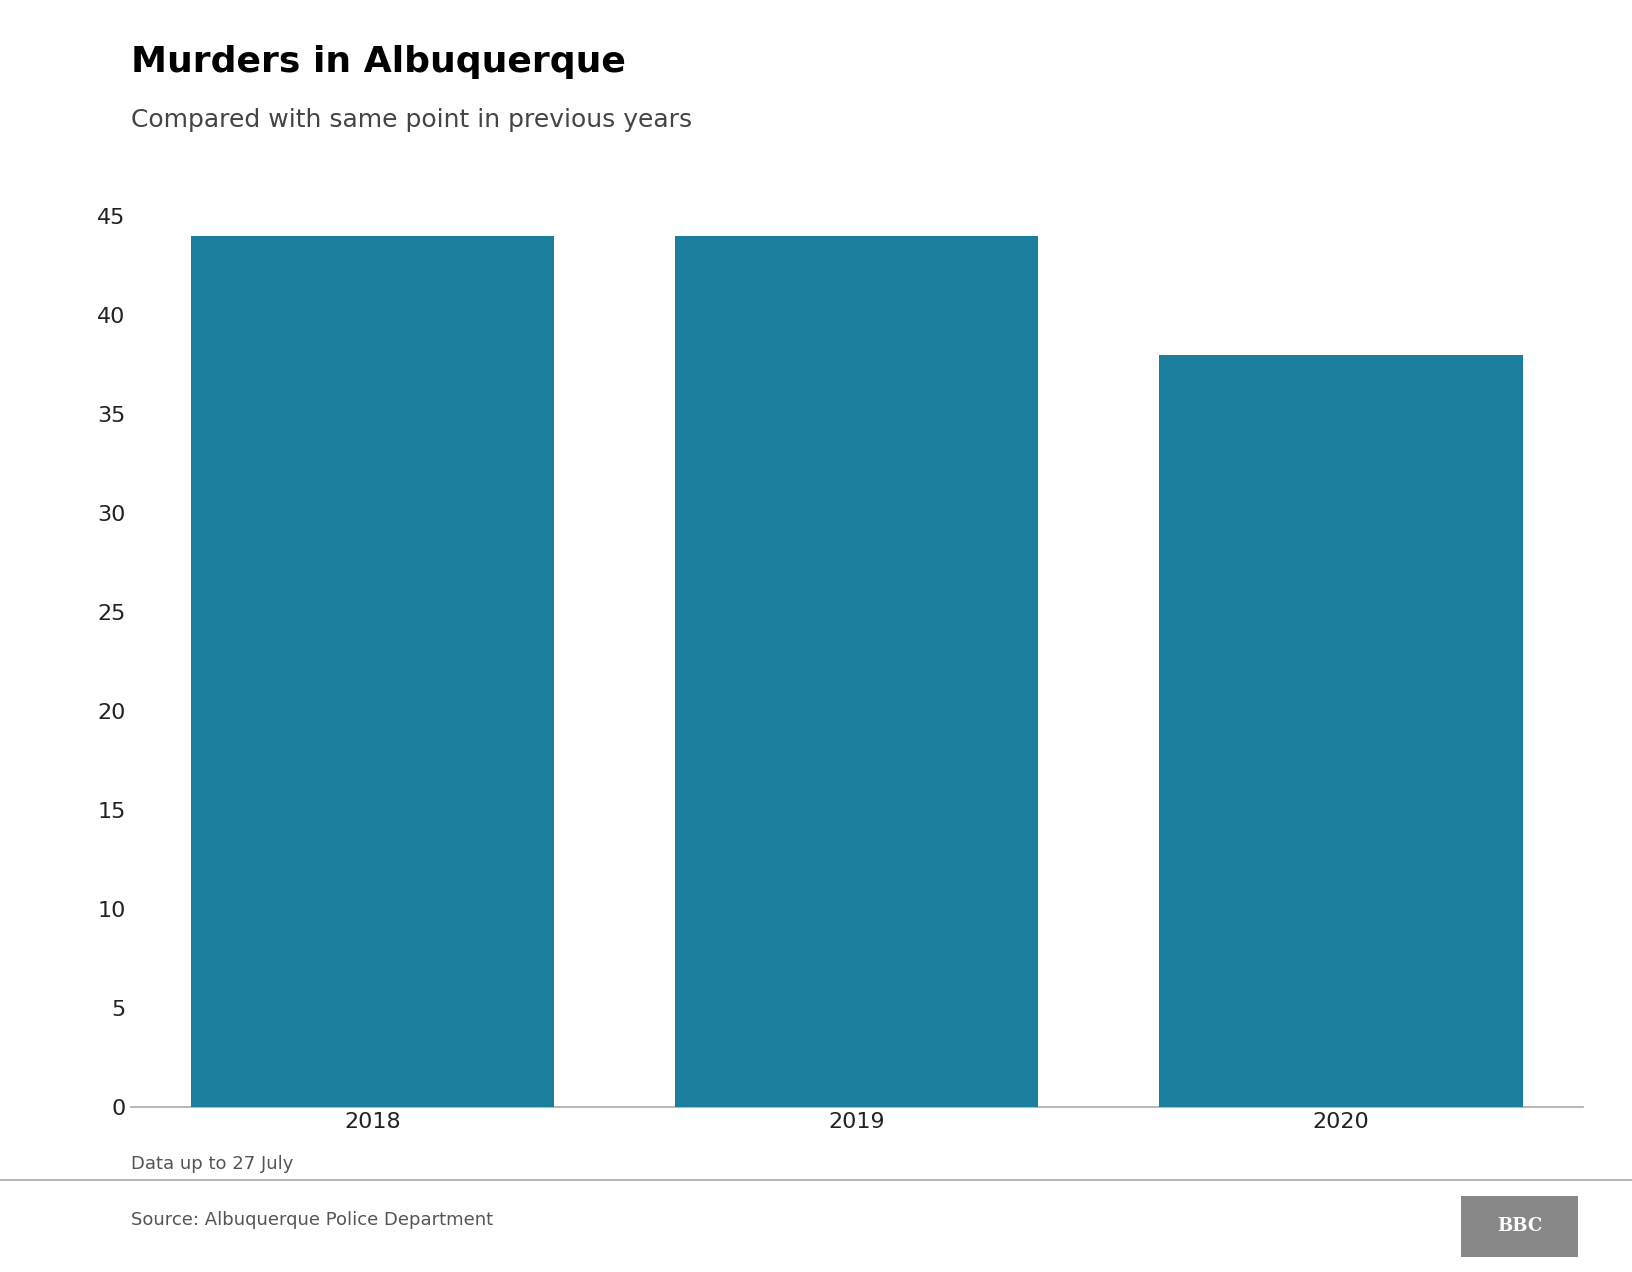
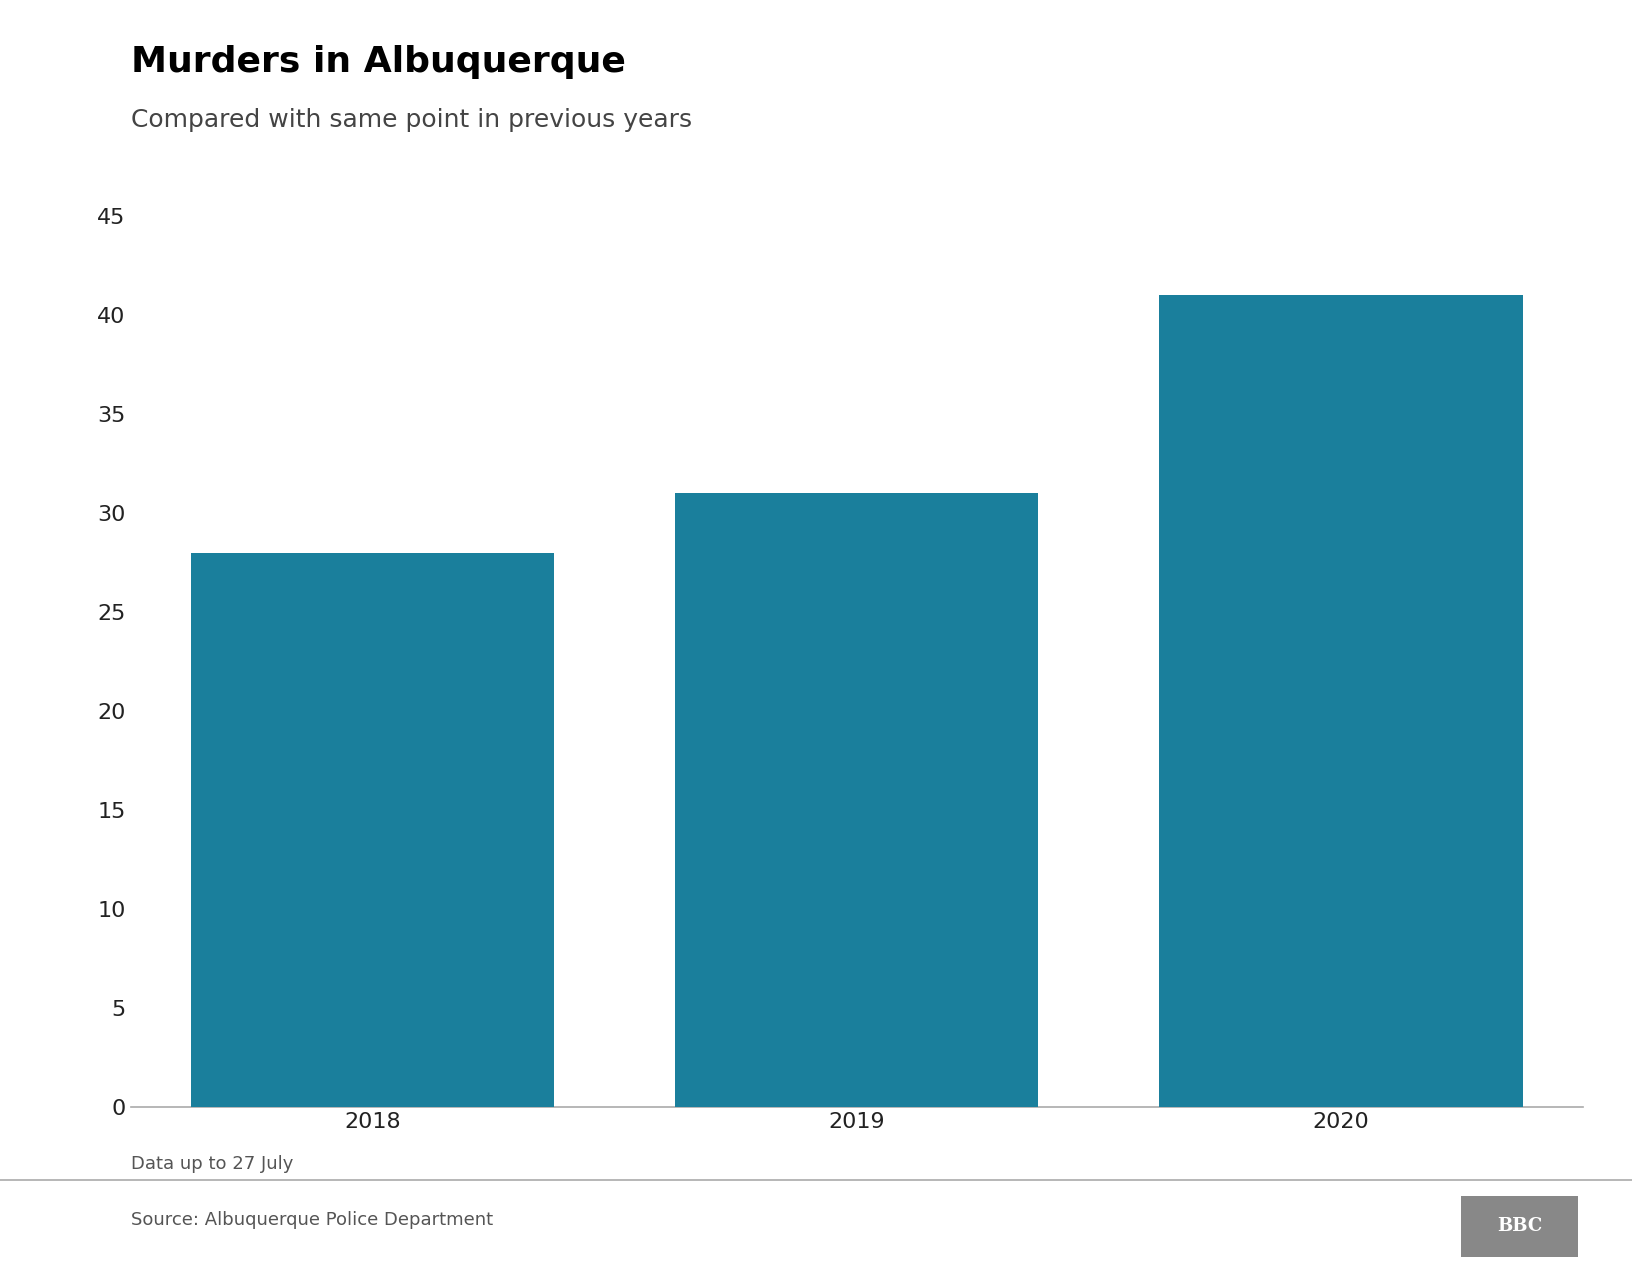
2018: 44 -> 28
2019: 44 -> 31
2020: 38 -> 41
